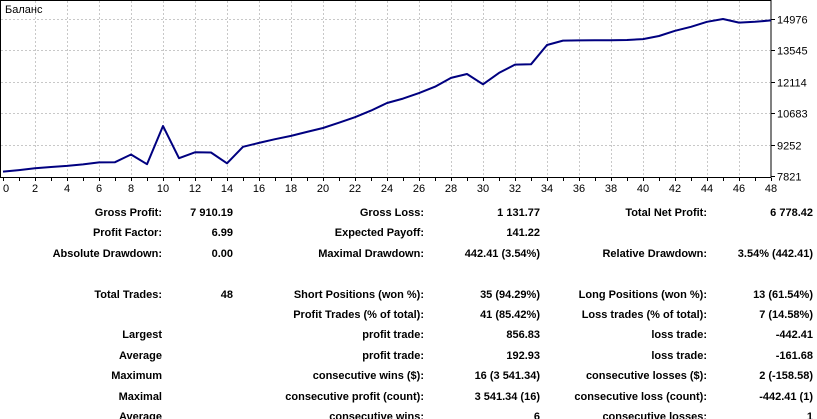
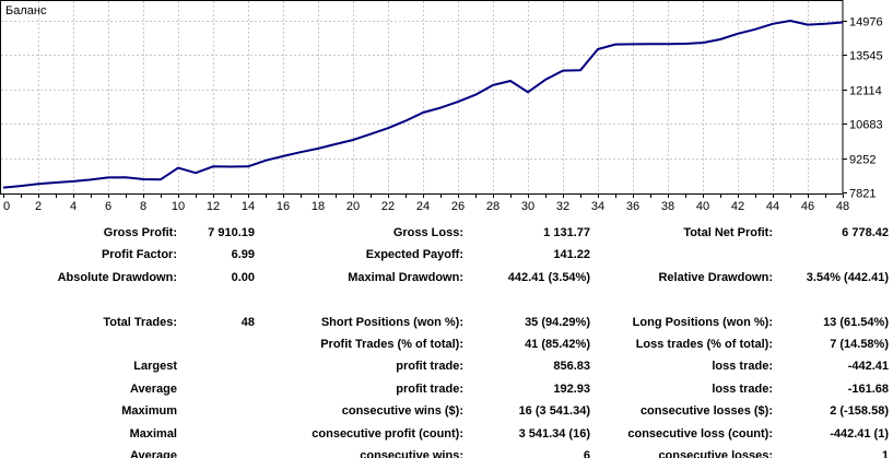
8: 8800 -> 8400
10: 10100 -> 8800
14: 8400 -> 8900
